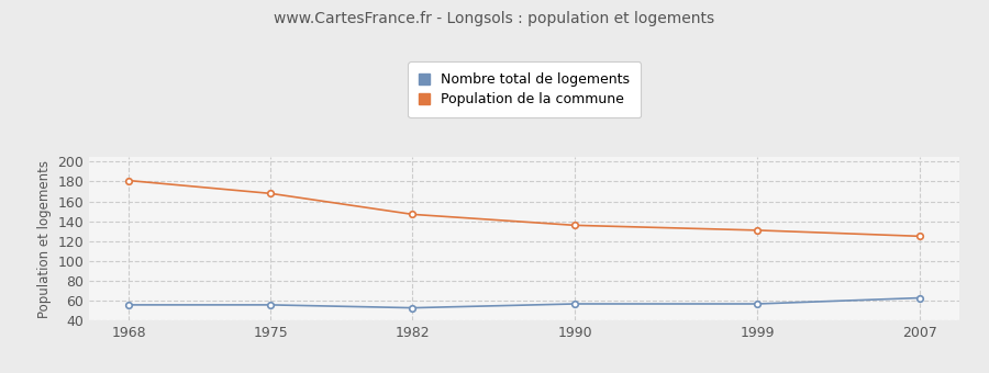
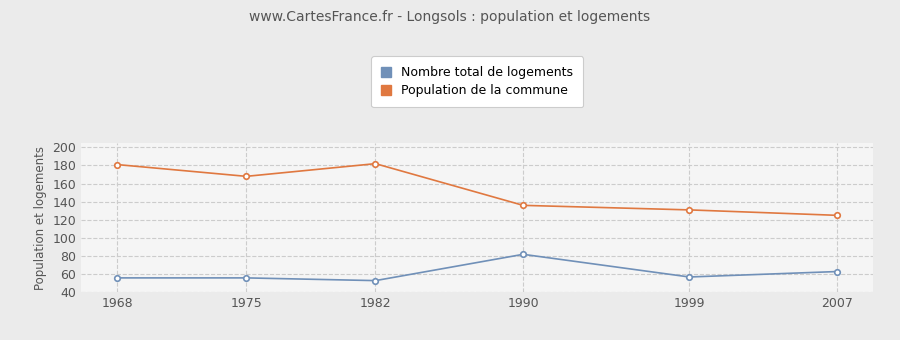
Population de la commune/1982: 147 -> 182
Nombre total de logements/1990: 57 -> 82
